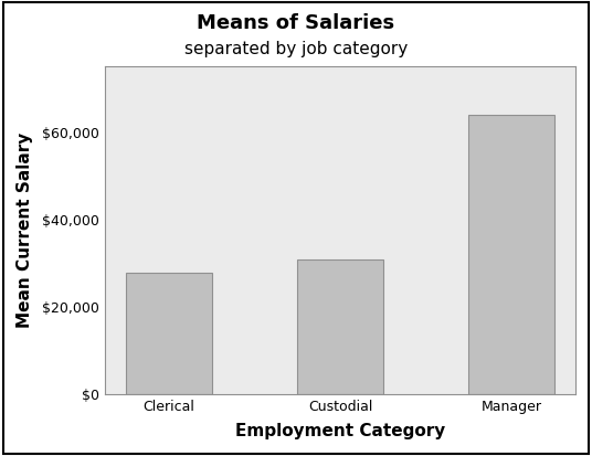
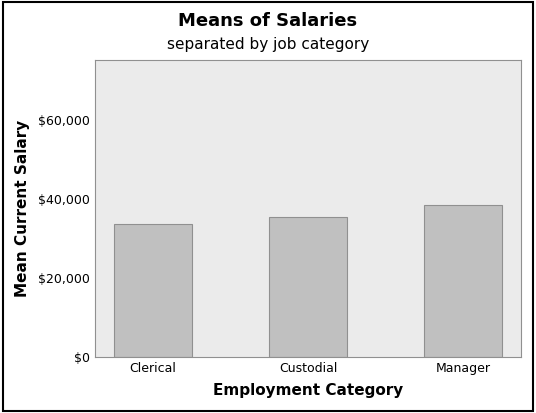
Clerical: $27,800 -> $33,500
Custodial: $30,900 -> $35,500
Manager: $64,000 -> $38,500
